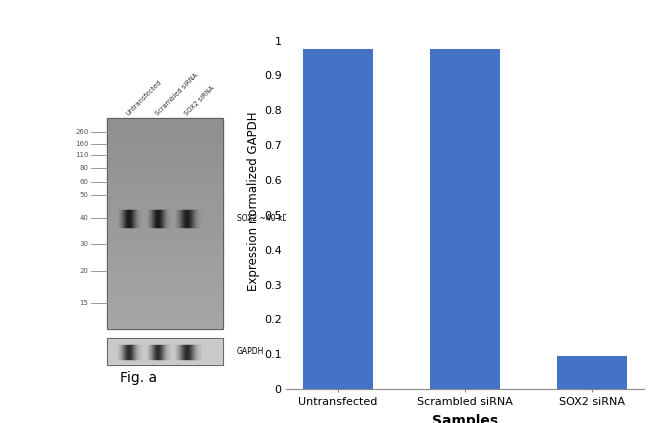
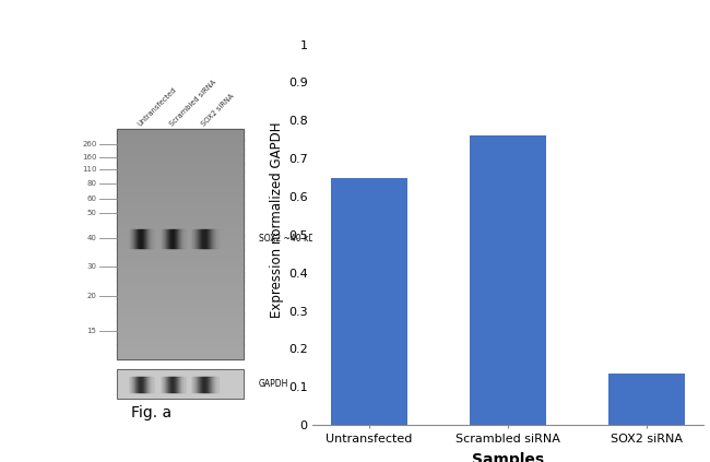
Untransfected: 0.975 -> 0.650
Scrambled siRNA: 0.975 -> 0.760
SOX2 siRNA: 0.095 -> 0.135
